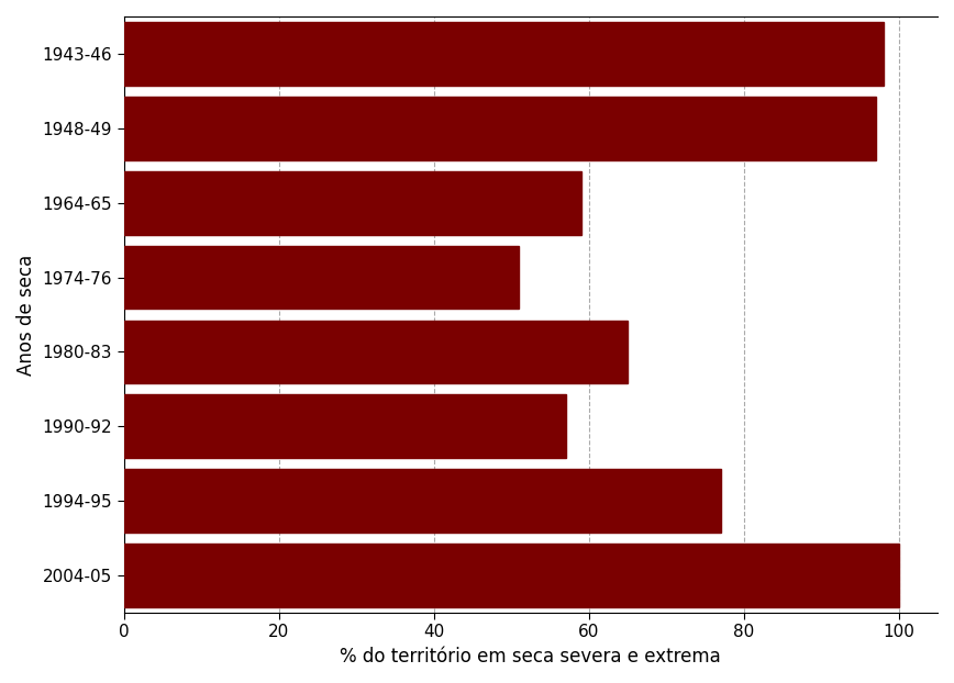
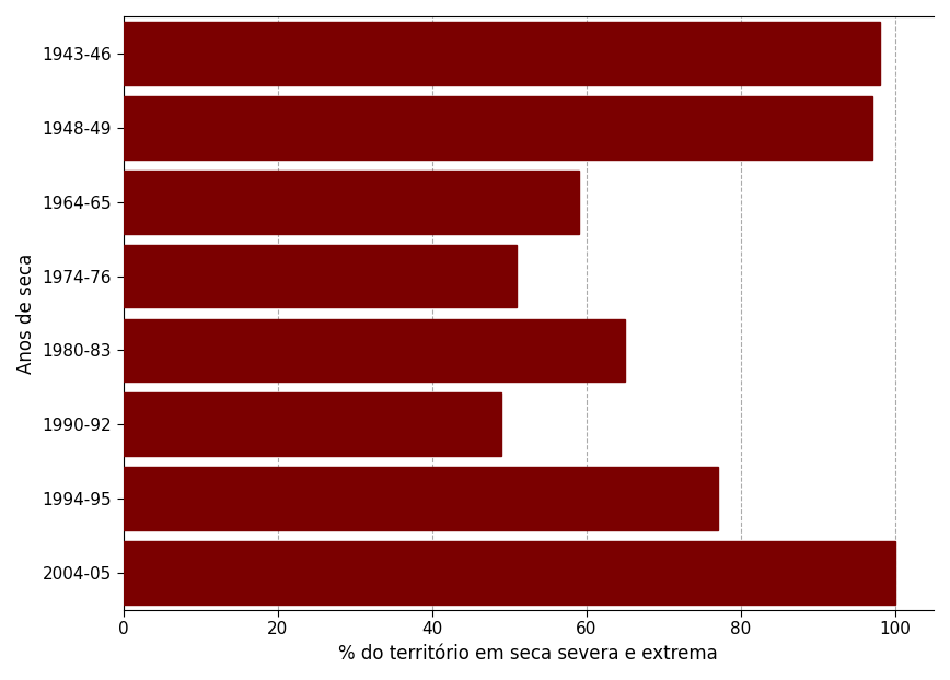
1990-92: 57 -> 49
